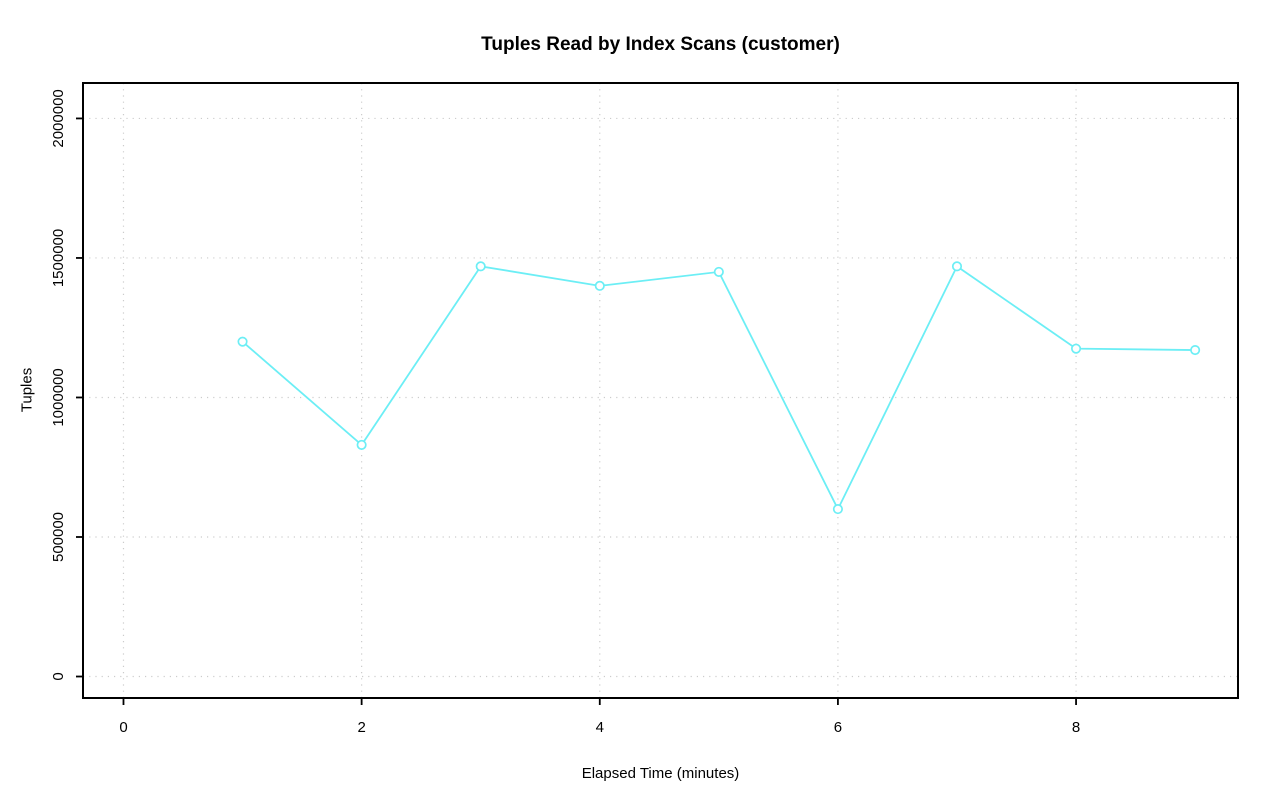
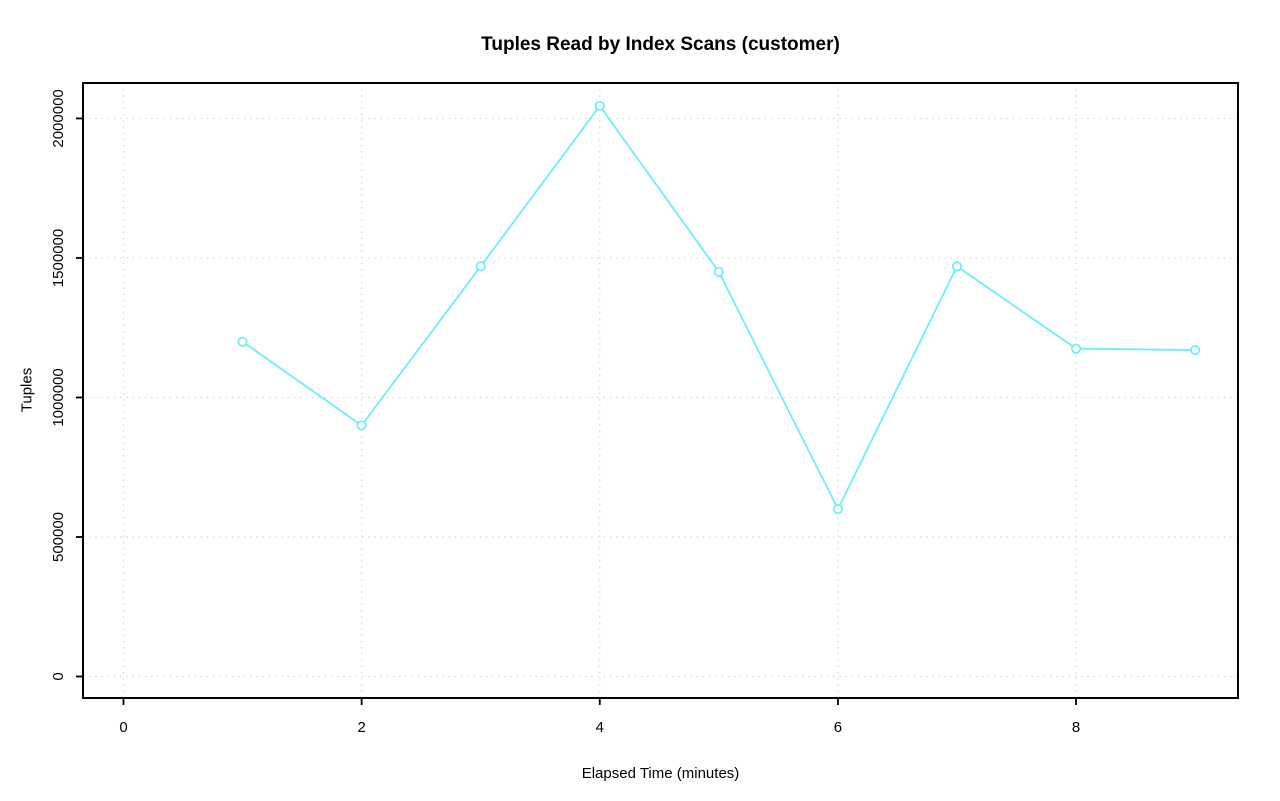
2: 830000 -> 900000
4: 1400000 -> 2040000
